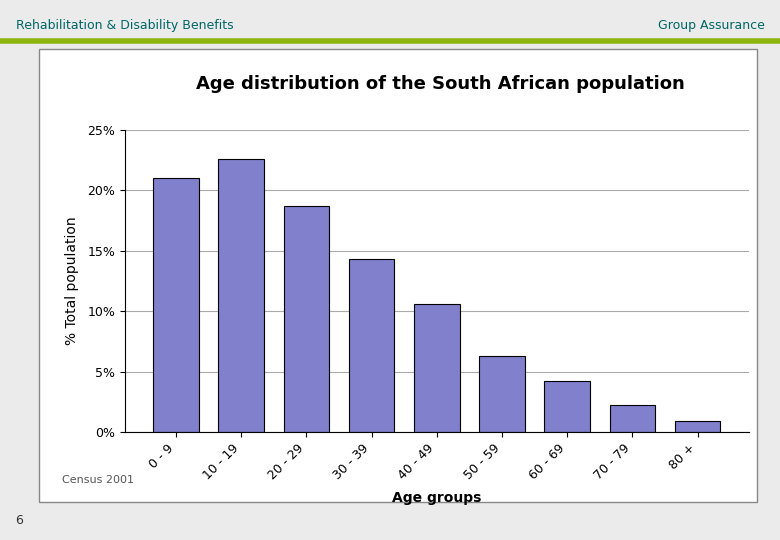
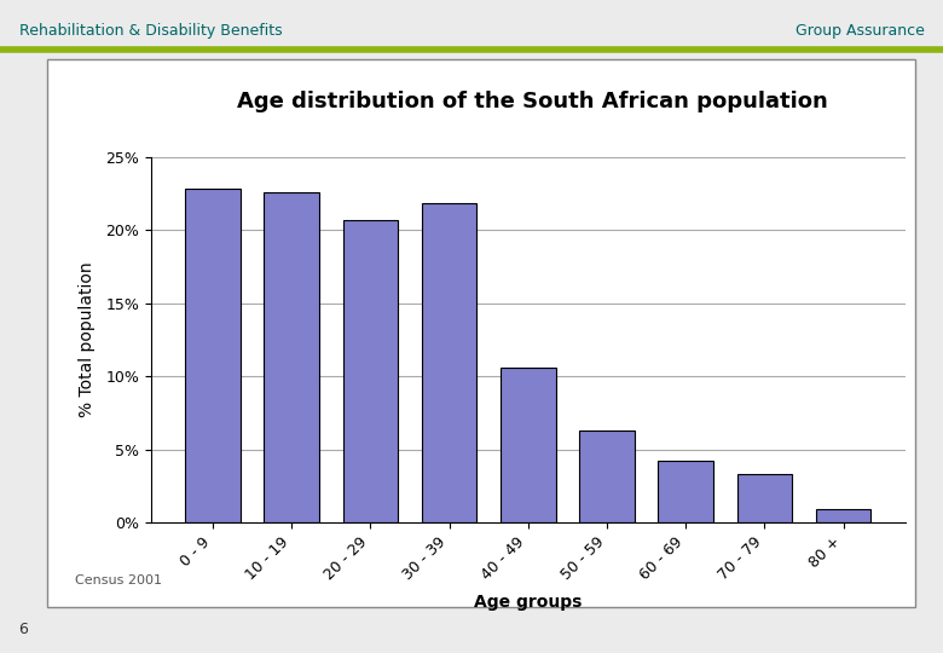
0 - 9: 21.0% -> 22.8%
20 - 29: 18.7% -> 20.7%
30 - 39: 14.3% -> 21.8%
70 - 79: 2.2% -> 3.3%
